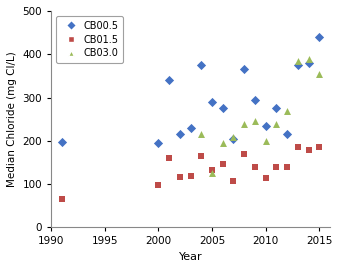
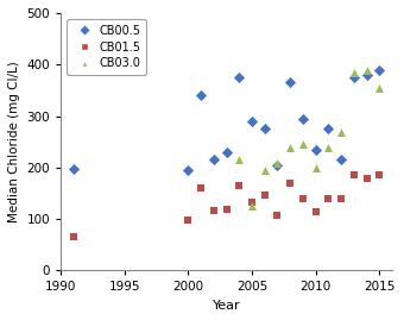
CB00.5/2015: 440 -> 390
